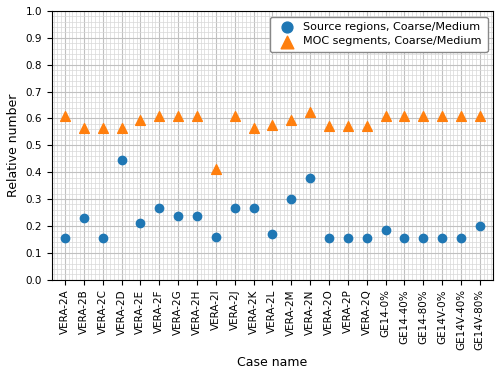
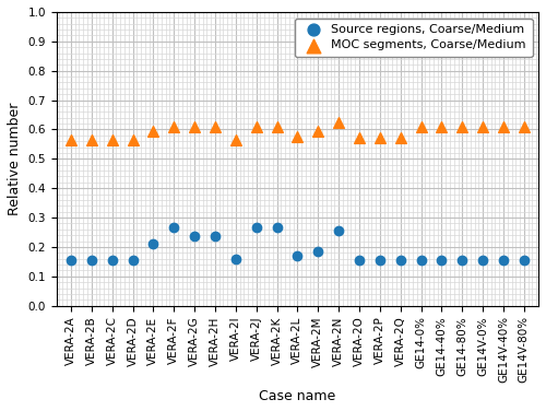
MOC segments, Coarse/Medium/VERA-2A: 0.610 -> 0.565
Source regions, Coarse/Medium/VERA-2B: 0.230 -> 0.155
Source regions, Coarse/Medium/VERA-2D: 0.445 -> 0.155
MOC segments, Coarse/Medium/VERA-2I: 0.410 -> 0.565
MOC segments, Coarse/Medium/VERA-2K: 0.565 -> 0.610
Source regions, Coarse/Medium/VERA-2M: 0.300 -> 0.185
Source regions, Coarse/Medium/VERA-2N: 0.380 -> 0.255
Source regions, Coarse/Medium/GE14-0%: 0.185 -> 0.155
Source regions, Coarse/Medium/GE14V-80%: 0.200 -> 0.155
